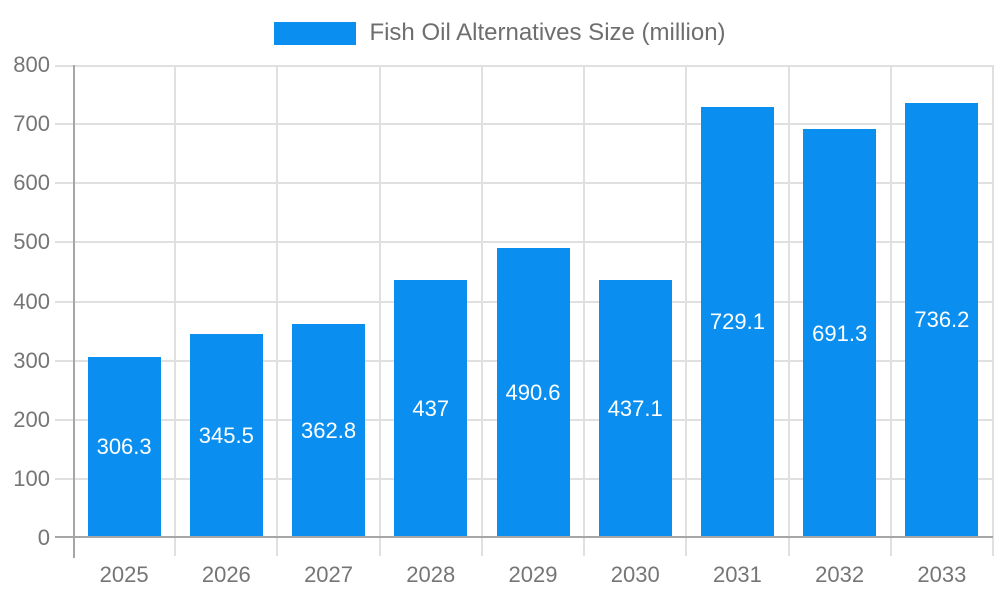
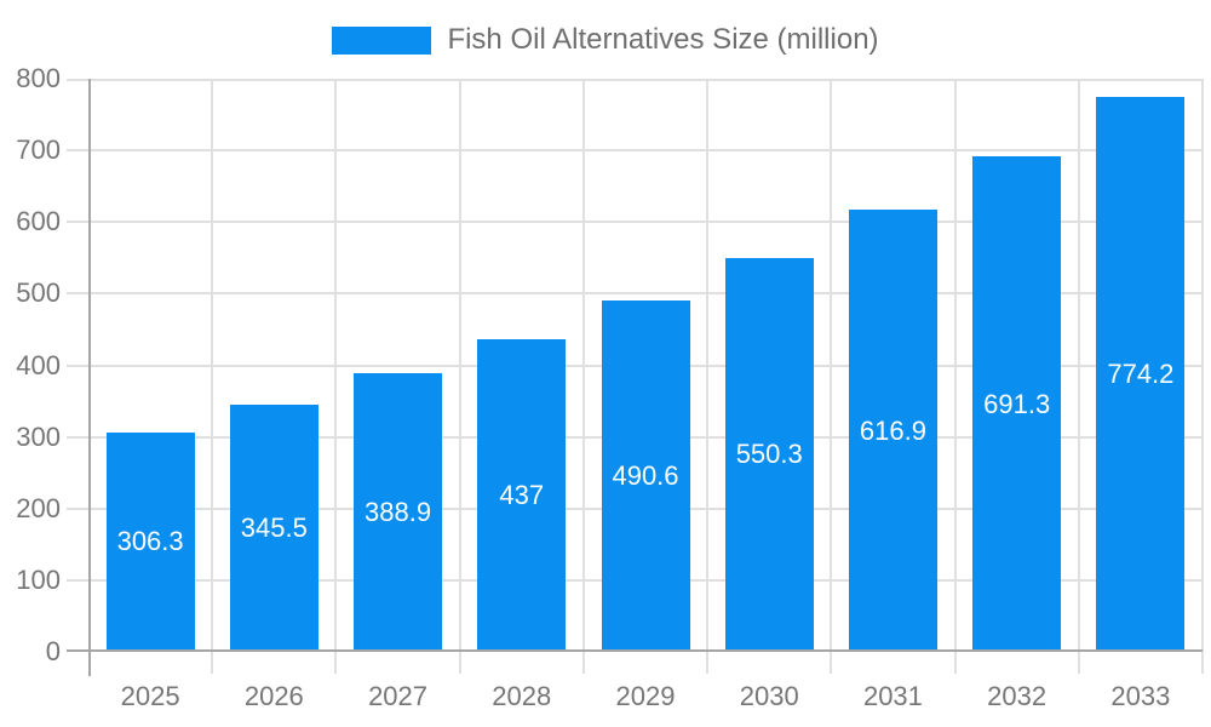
2027: 362.8 -> 388.9
2030: 437.1 -> 550.3
2031: 729.1 -> 616.9
2033: 736.2 -> 774.2
